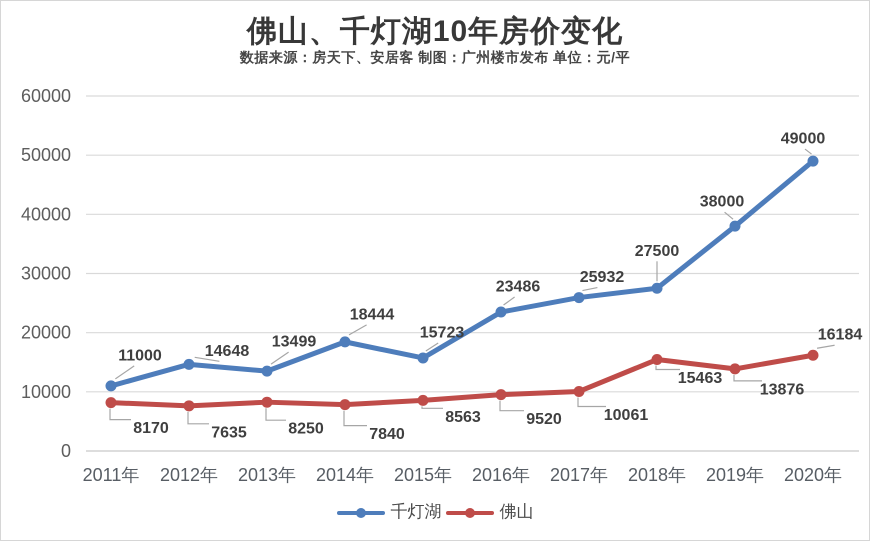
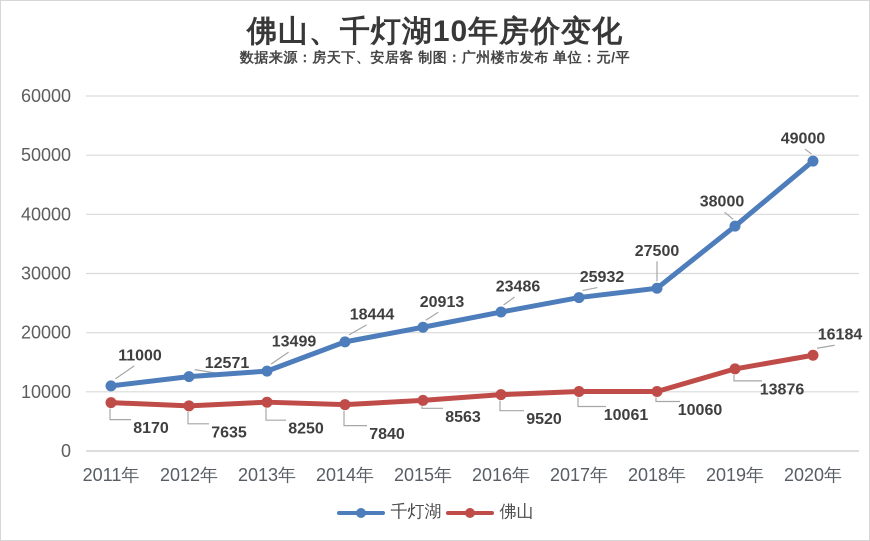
千灯湖/2012年: 14648 -> 12571
千灯湖/2015年: 15723 -> 20913
佛山/2018年: 15463 -> 10060
